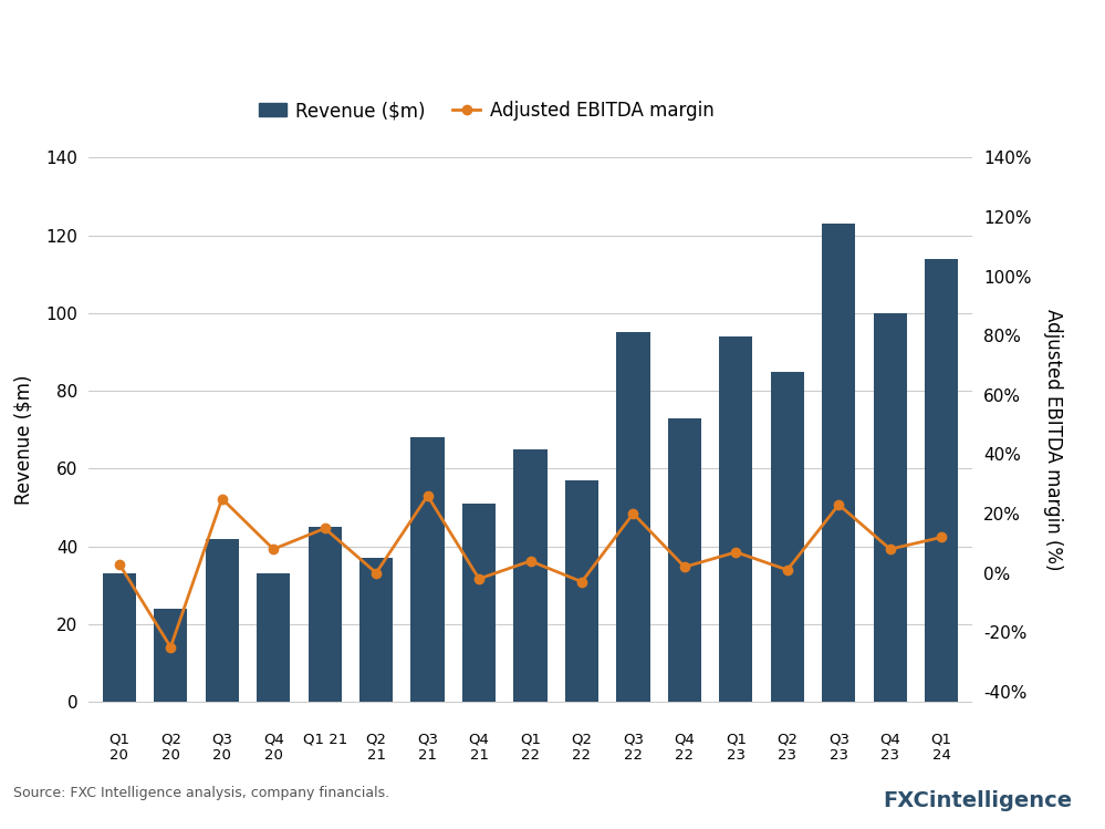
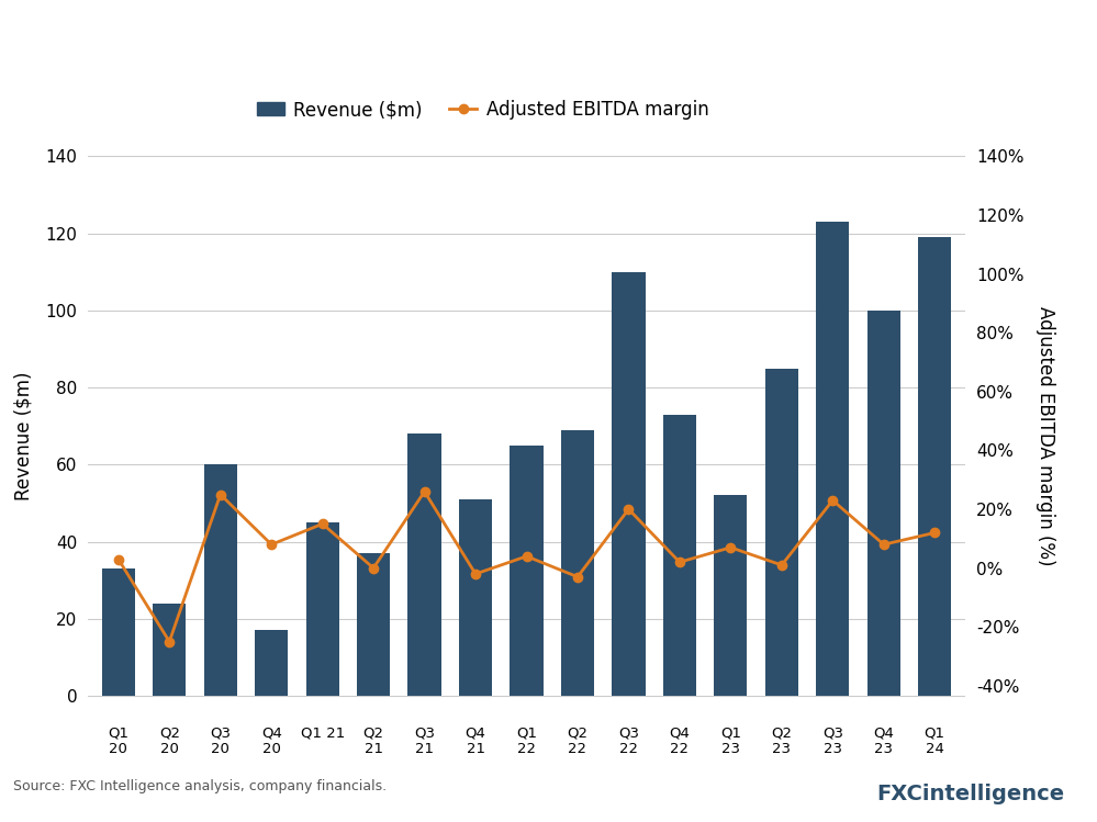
Revenue ($m)/Q3 20: 42 -> 60
Revenue ($m)/Q4 20: 33 -> 17
Revenue ($m)/Q2 22: 57 -> 69
Revenue ($m)/Q3 22: 95 -> 110
Revenue ($m)/Q1 23: 94 -> 52
Revenue ($m)/Q1 24: 114 -> 119
